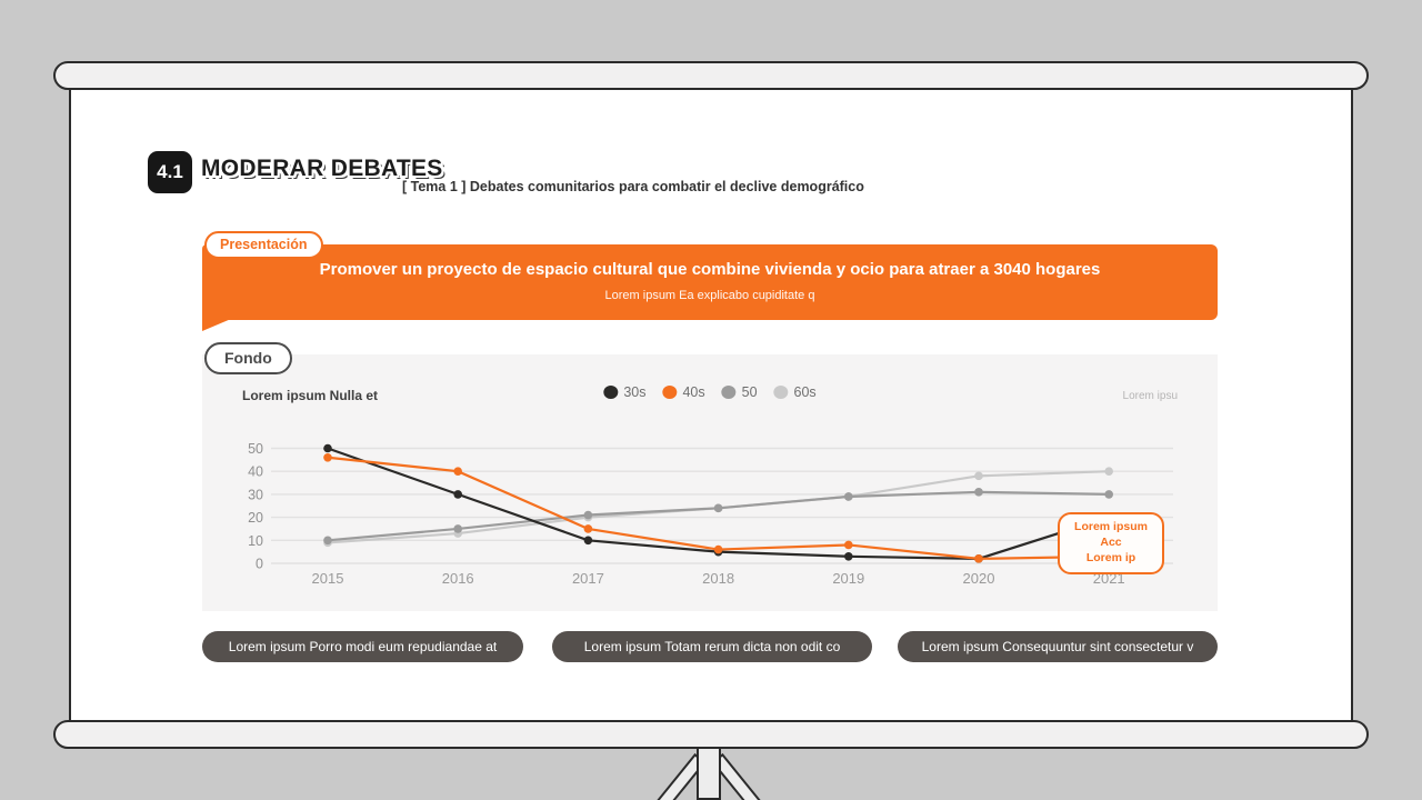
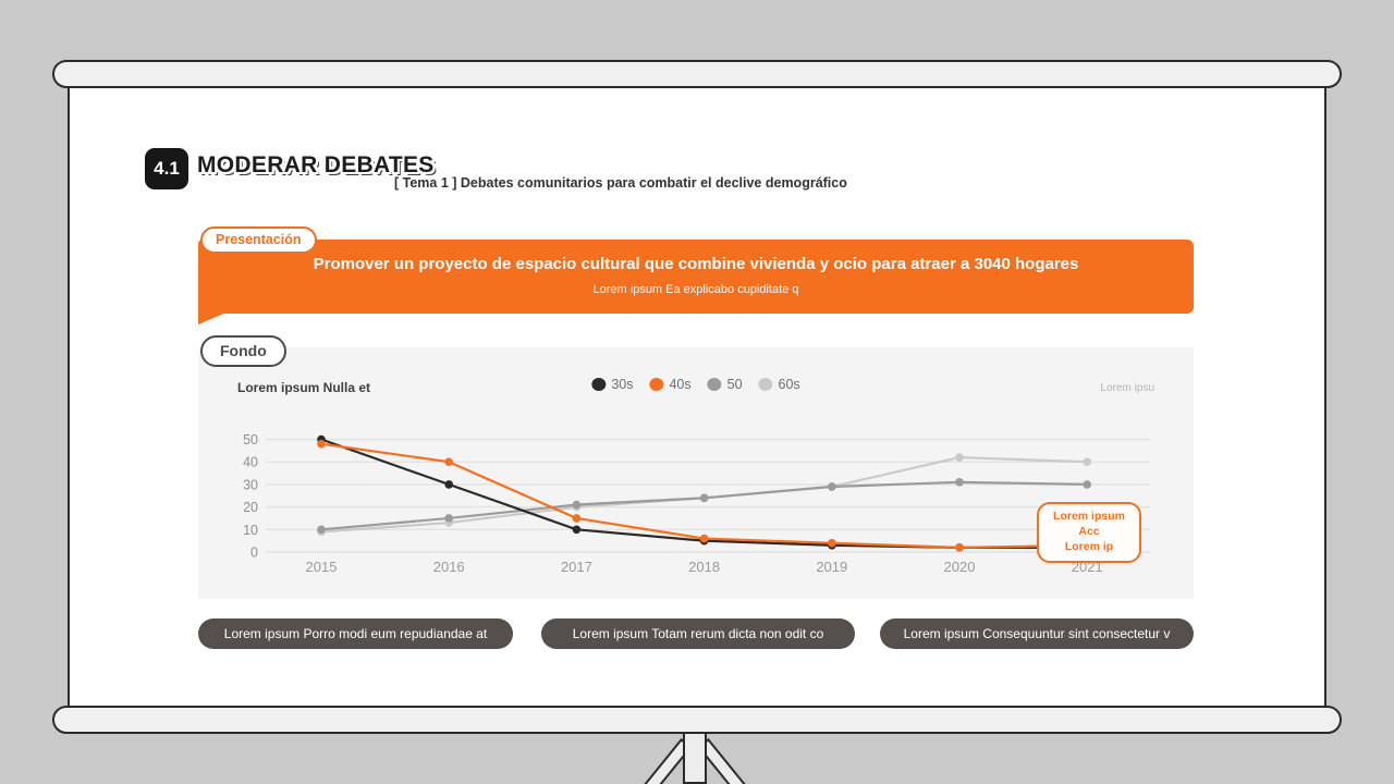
40s/2015: 46 -> 48
40s/2019: 8 -> 4
60s/2020: 38 -> 42
30s/2021: 20 -> 2
